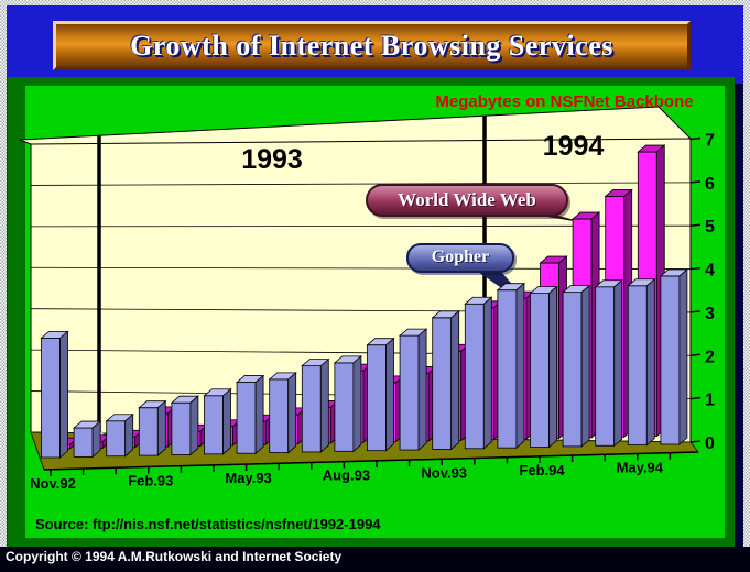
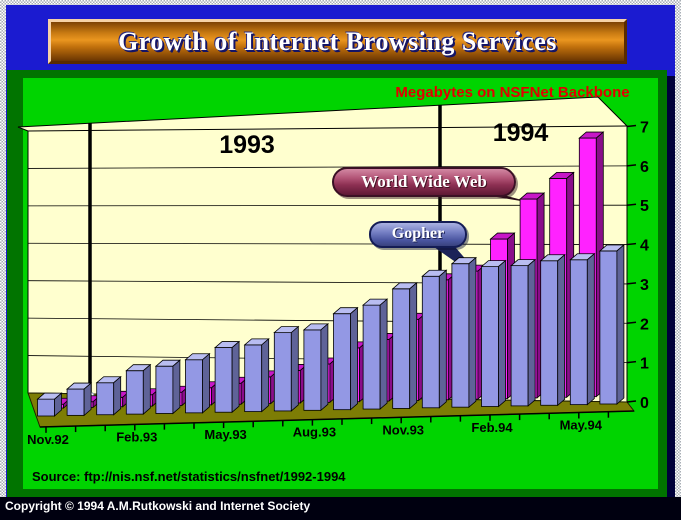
Gopher/Nov.92: 2.9 -> 0.5
World Wide Web/Feb.93: 0.8 -> 0.3
World Wide Web/Aug.93: 1.7 -> 1.0
